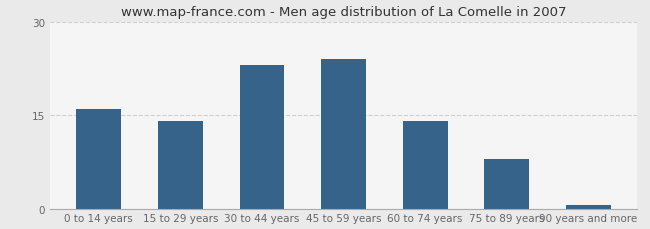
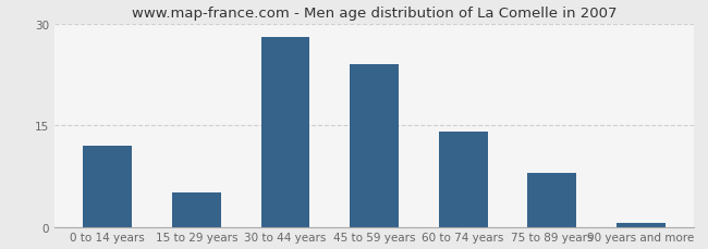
0 to 14 years: 16.0 -> 12.0
15 to 29 years: 14.0 -> 5.0
30 to 44 years: 23.0 -> 28.0
